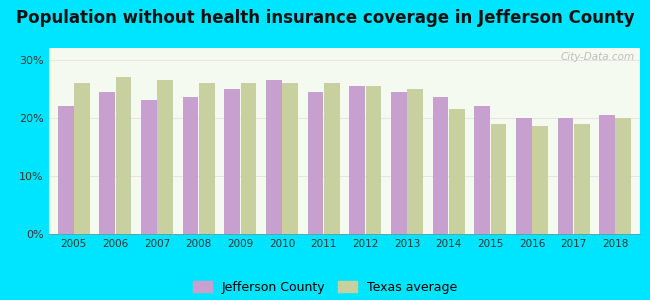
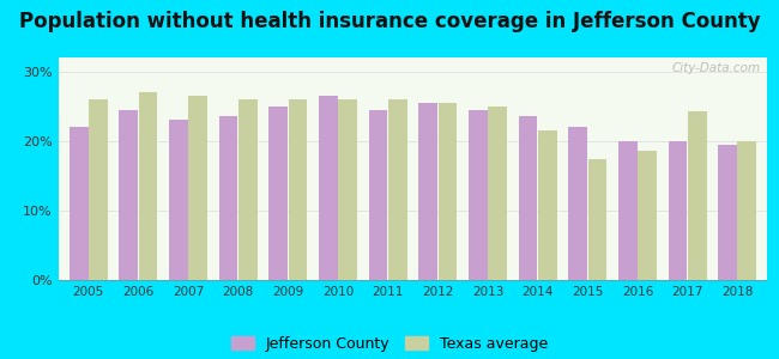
Texas average/2015: 19.0% -> 17.4%
Texas average/2017: 19.0% -> 24.2%
Jefferson County/2018: 20.5% -> 19.4%
